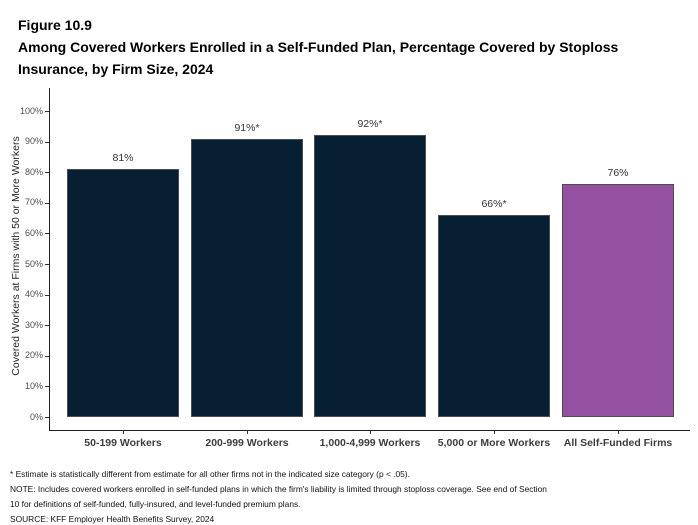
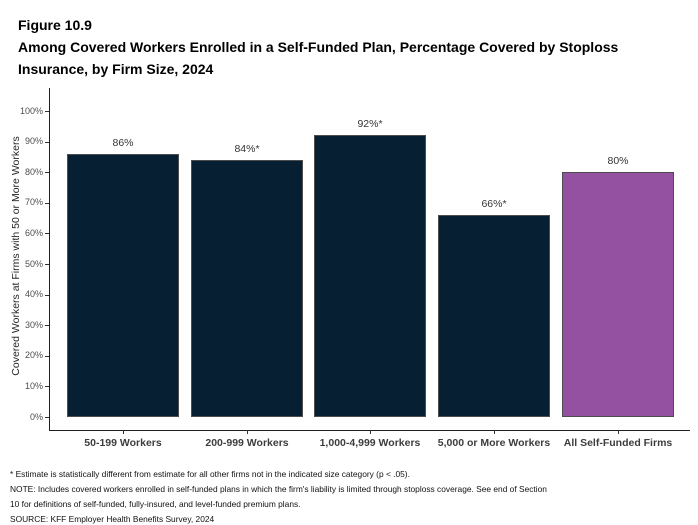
50-199 Workers: 81% -> 86%
200-999 Workers: 91 -> 84
All Self-Funded Firms: 76% -> 80%
